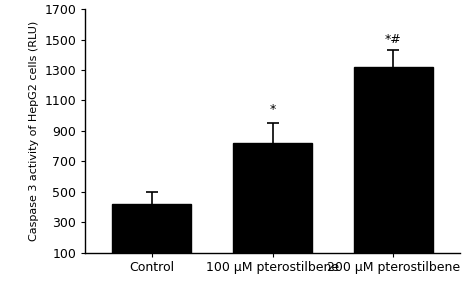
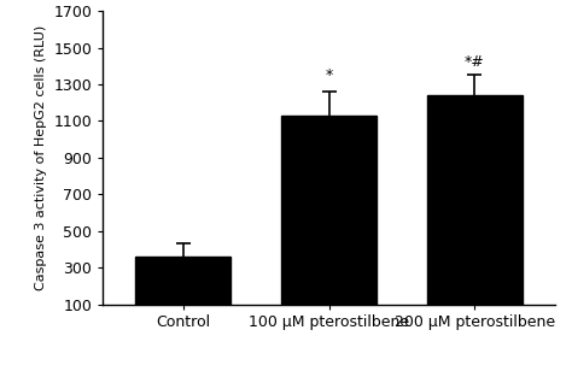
Control: 420 -> 360
100 μM pterostilbene: 820 -> 1130
200 μM pterostilbene: 1320 -> 1240
